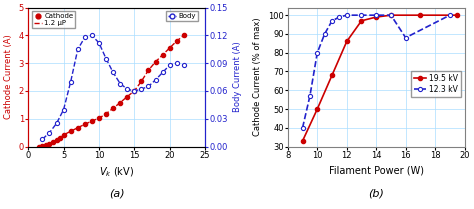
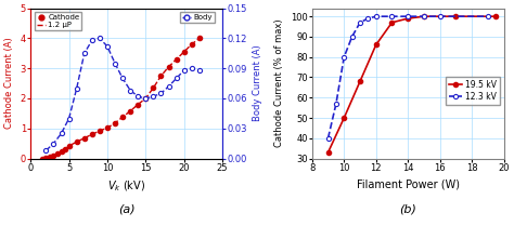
12.3 kV/16: 88 -> 100
